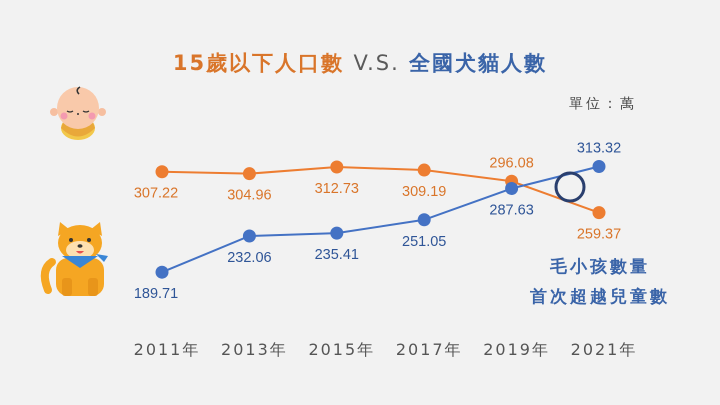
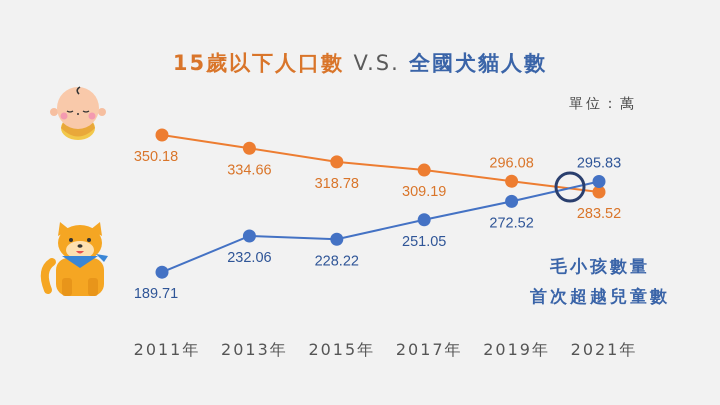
15歲以下人口數/2011年: 307.22 -> 350.18
15歲以下人口數/2013年: 304.96 -> 334.66
15歲以下人口數/2015年: 312.73 -> 318.78
全國犬貓人數/2015年: 235.41 -> 228.22
全國犬貓人數/2019年: 287.63 -> 272.52
15歲以下人口數/2021年: 259.37 -> 283.52
全國犬貓人數/2021年: 313.32 -> 295.83
